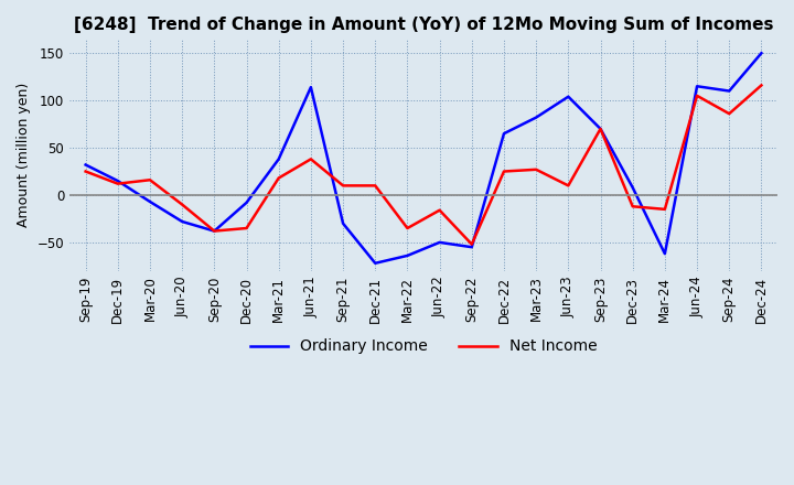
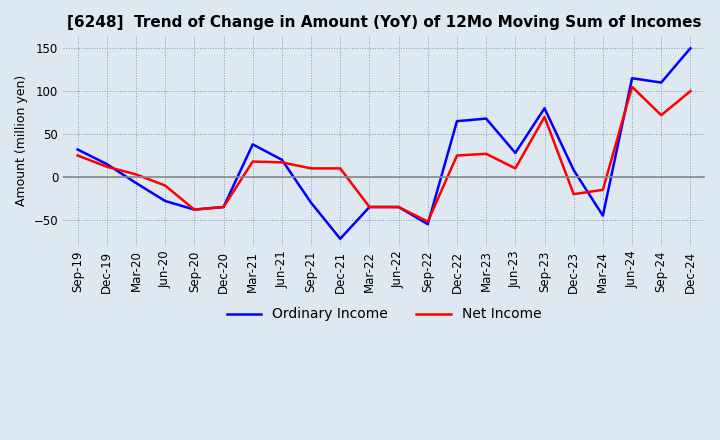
Net Income/Mar-20: 16 -> 3
Ordinary Income/Dec-20: -8 -> -35
Ordinary Income/Jun-21: 114 -> 20
Net Income/Jun-21: 38 -> 17
Ordinary Income/Mar-22: -64 -> -35
Ordinary Income/Jun-22: -50 -> -35
Net Income/Jun-22: -16 -> -35
Ordinary Income/Mar-23: 82 -> 68
Ordinary Income/Jun-23: 104 -> 28
Ordinary Income/Sep-23: 70 -> 80
Net Income/Dec-23: -12 -> -20
Ordinary Income/Mar-24: -62 -> -45
Net Income/Sep-24: 86 -> 72
Net Income/Dec-24: 116 -> 100
